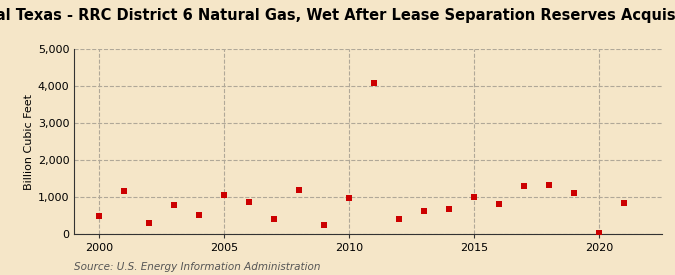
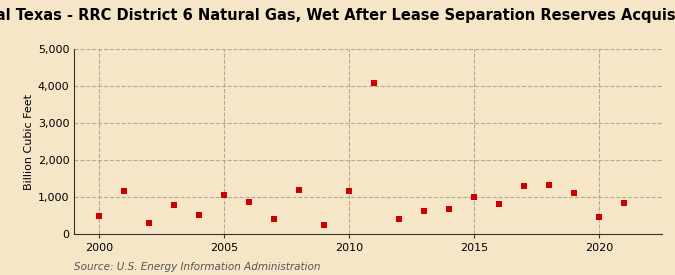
2010: 980 -> 1,150
2020: 30 -> 450
